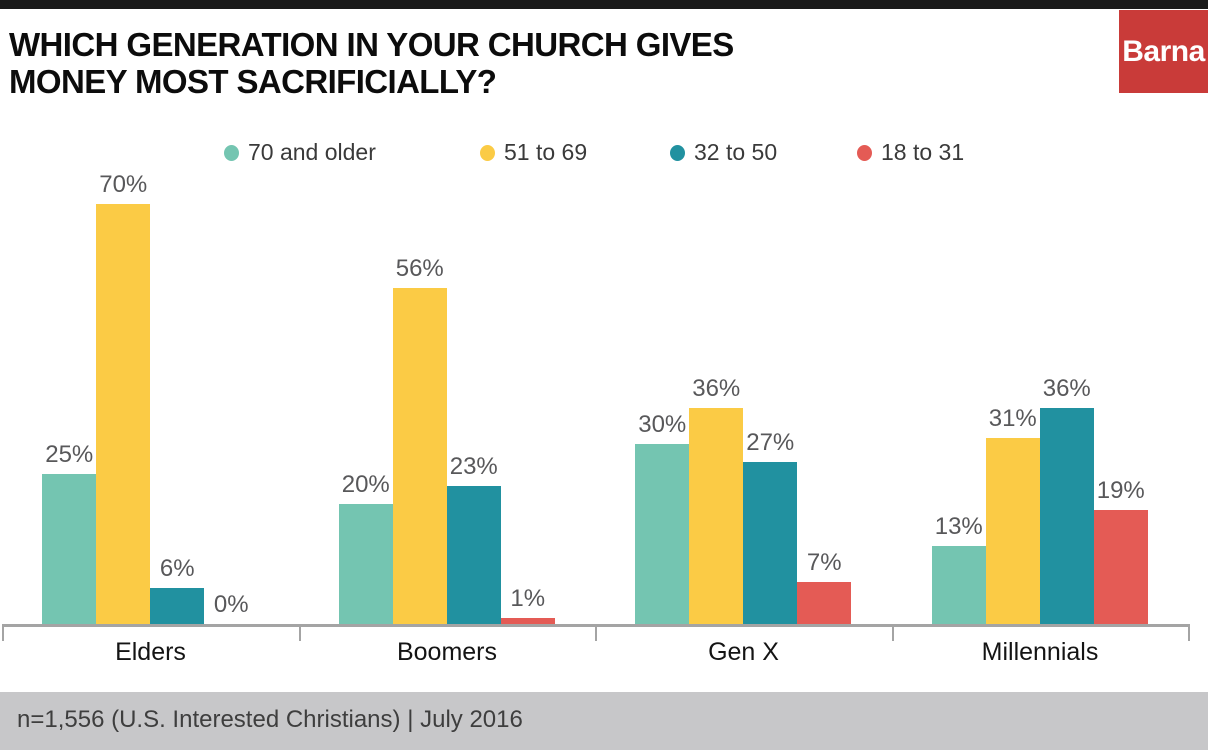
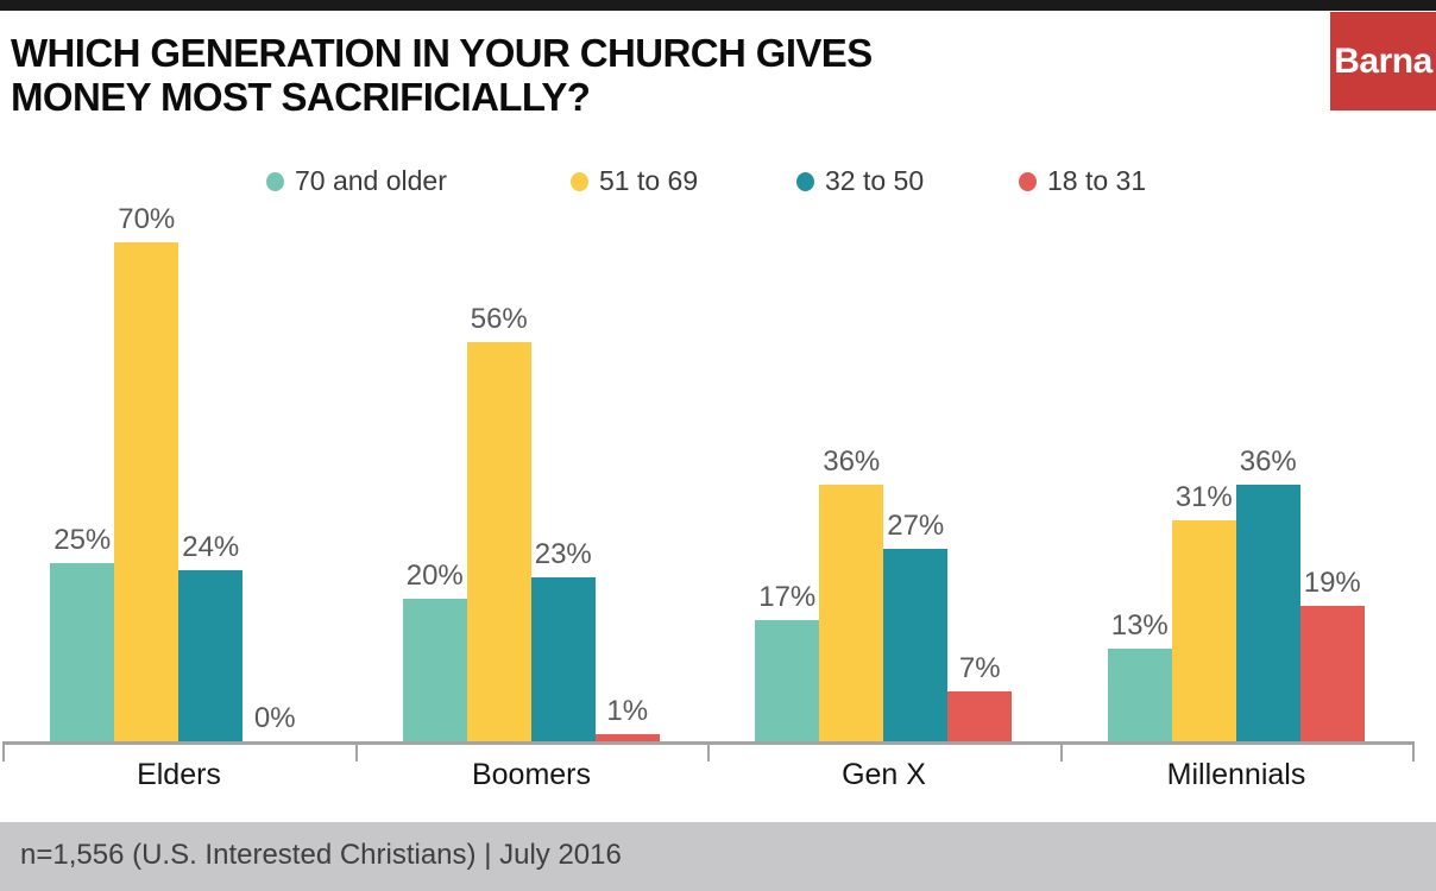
32 to 50/Elders: 6% -> 24%
70 and older/Gen X: 30% -> 17%
